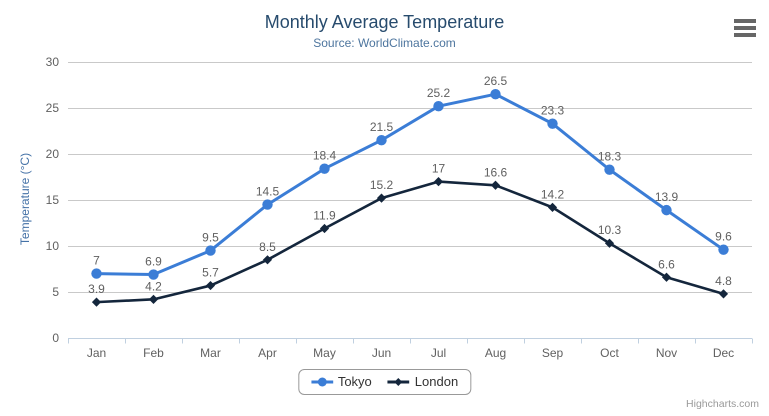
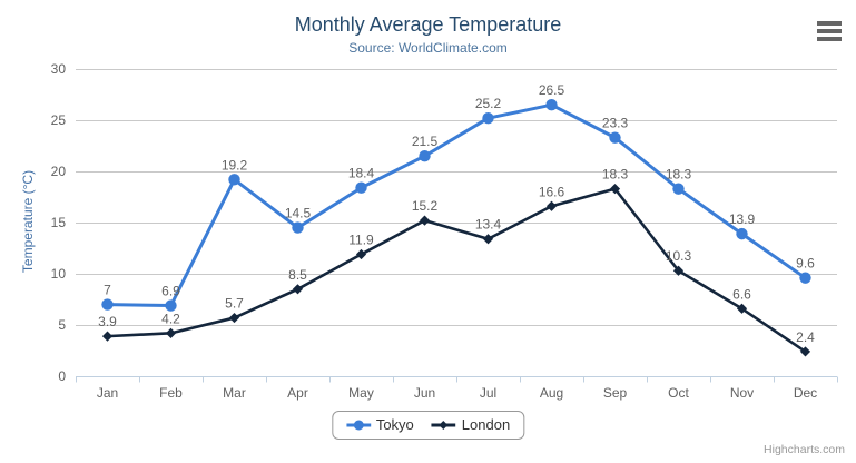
Tokyo/Mar: 9.5 -> 19.2
London/Jul: 17 -> 13.4
London/Sep: 14.2 -> 18.3
London/Dec: 4.8 -> 2.4
